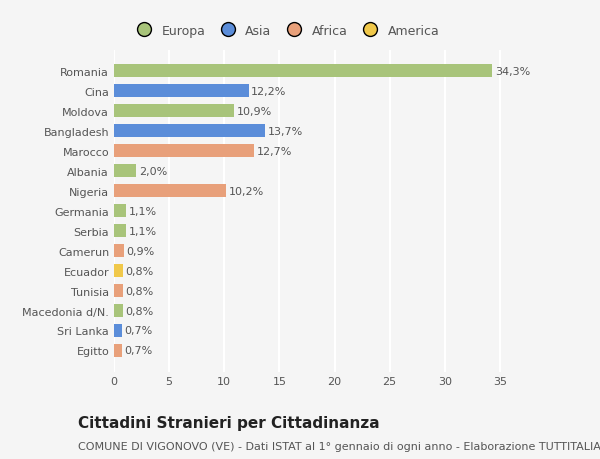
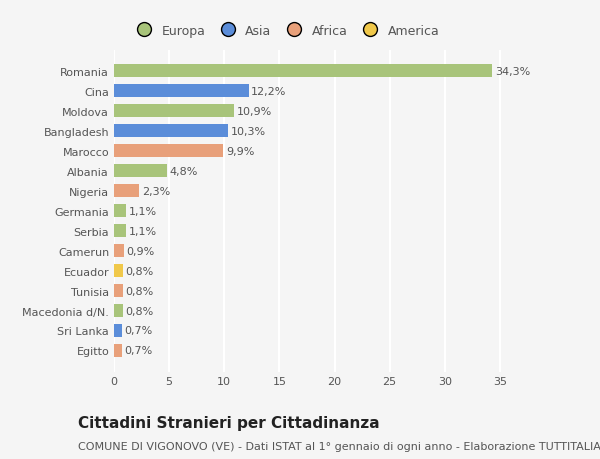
Bangladesh: 13,7% -> 10,3%
Marocco: 12,7% -> 9,9%
Albania: 2,0% -> 4,8%
Nigeria: 10,2% -> 2,3%
